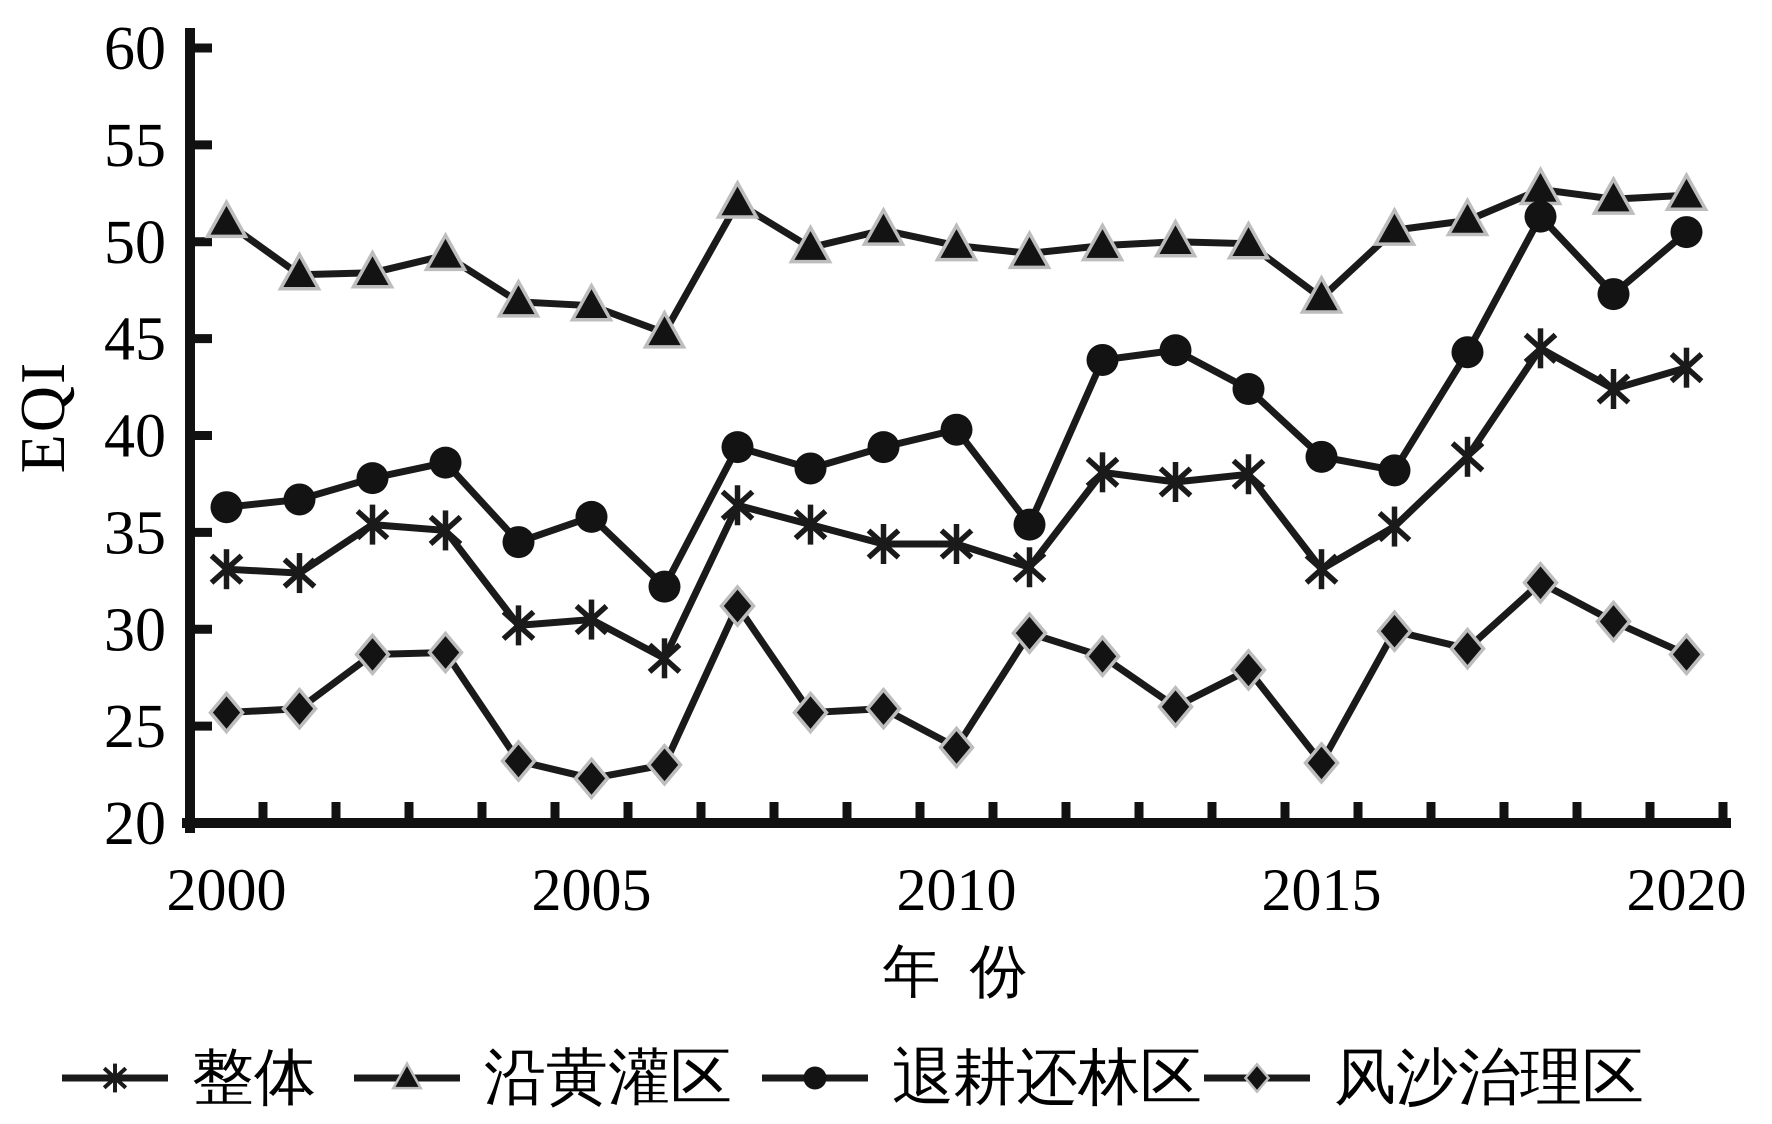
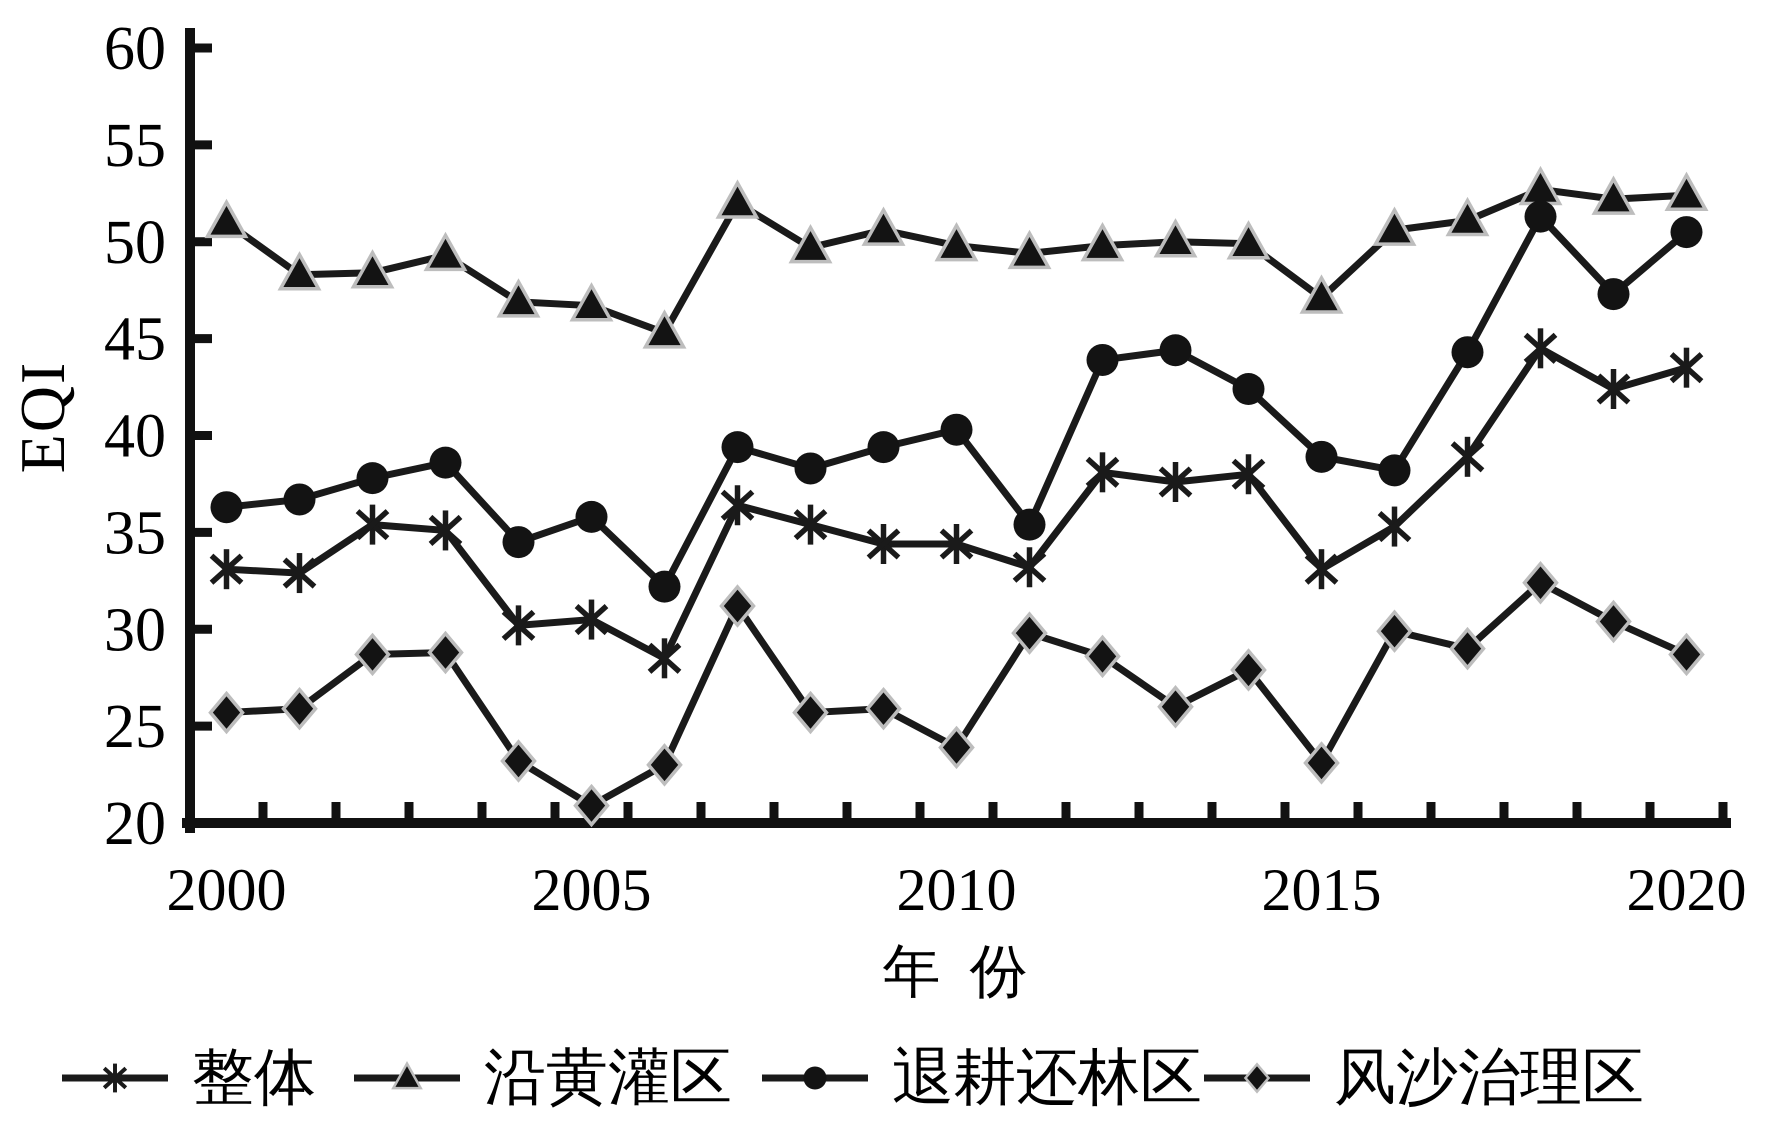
风沙治理区/2005: 22.3 -> 20.9
